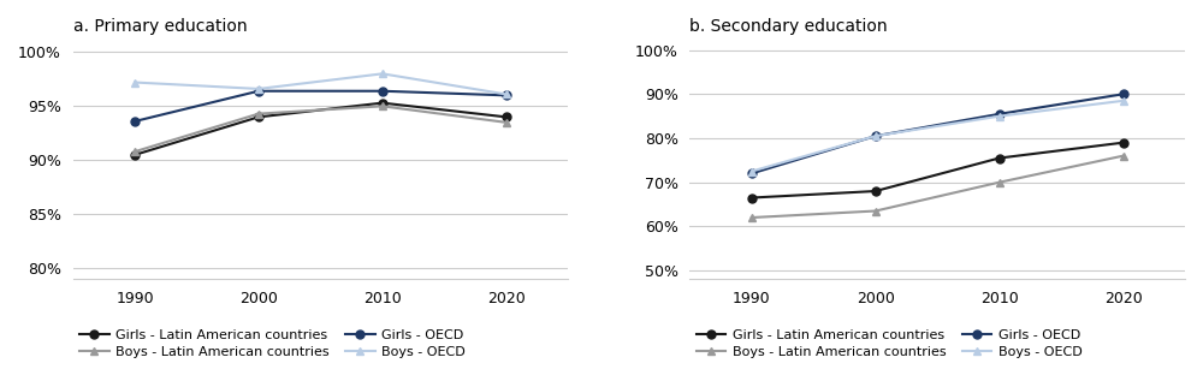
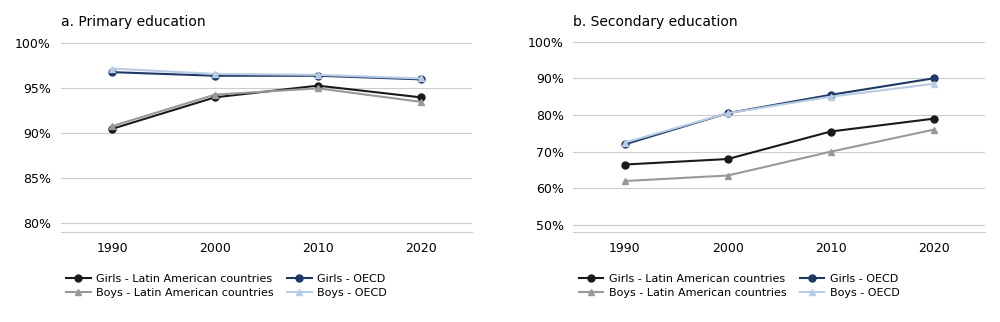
a. Primary education/Girls - OECD/1990: 93.6% -> 96.8%
a. Primary education/Boys - OECD/2010: 98.0% -> 96.5%
